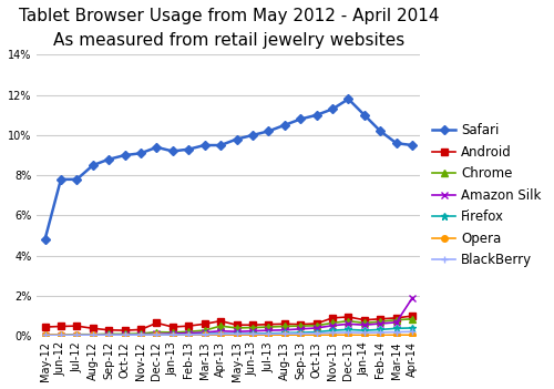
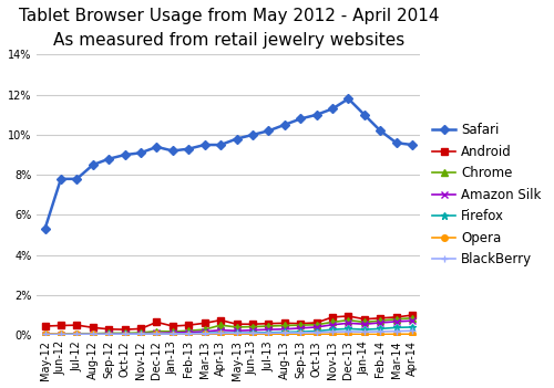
Safari/May-12: 4.8% -> 5.3%
Amazon Silk/Apr-14: 1.9% -> 0.7%
